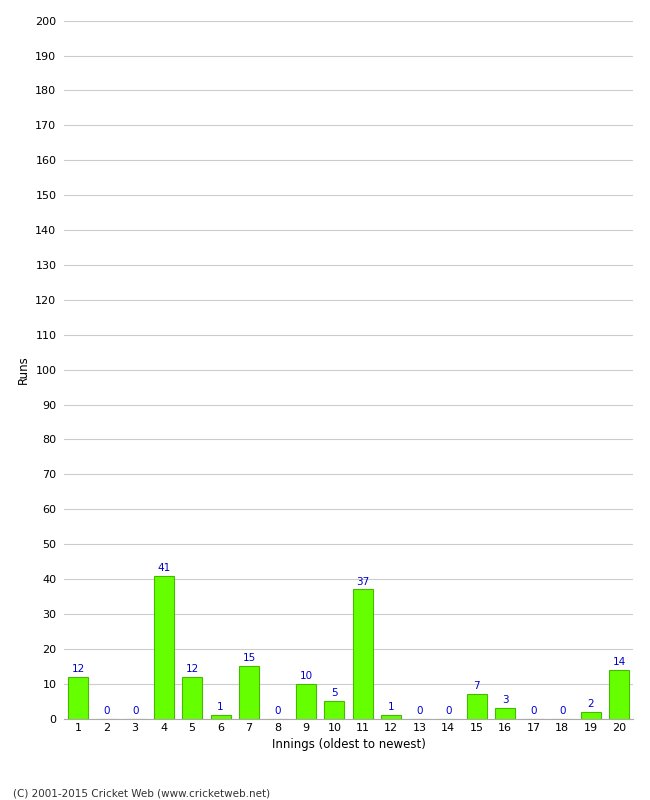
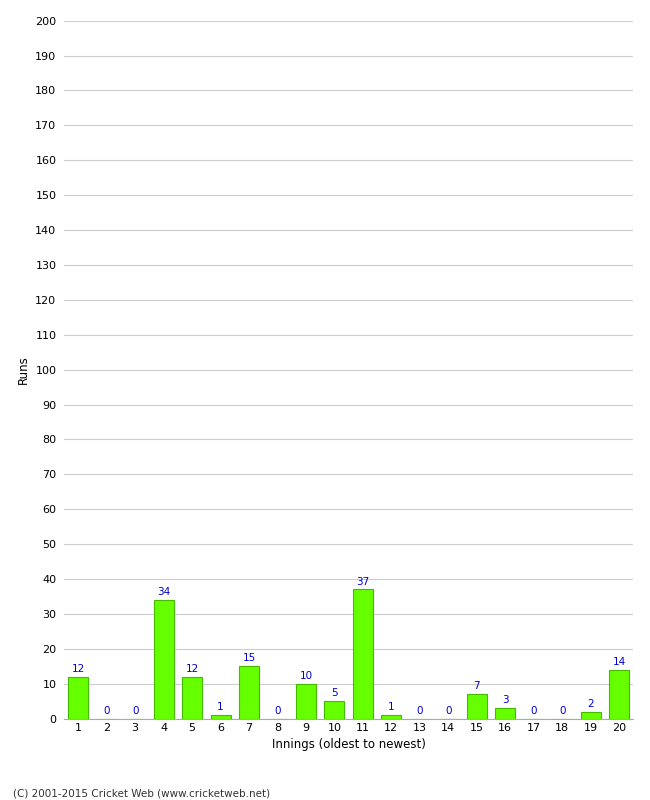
4: 41 -> 34
